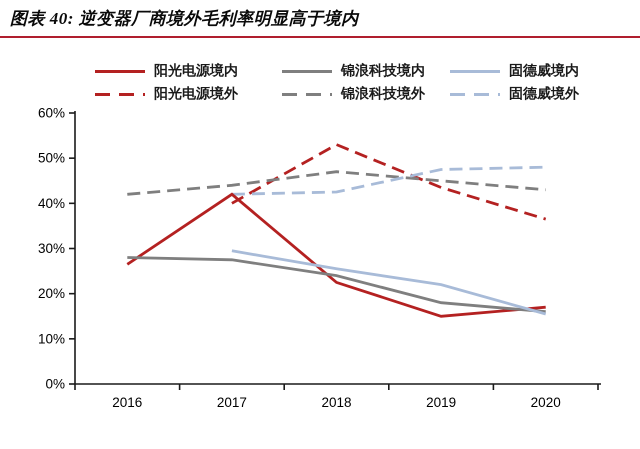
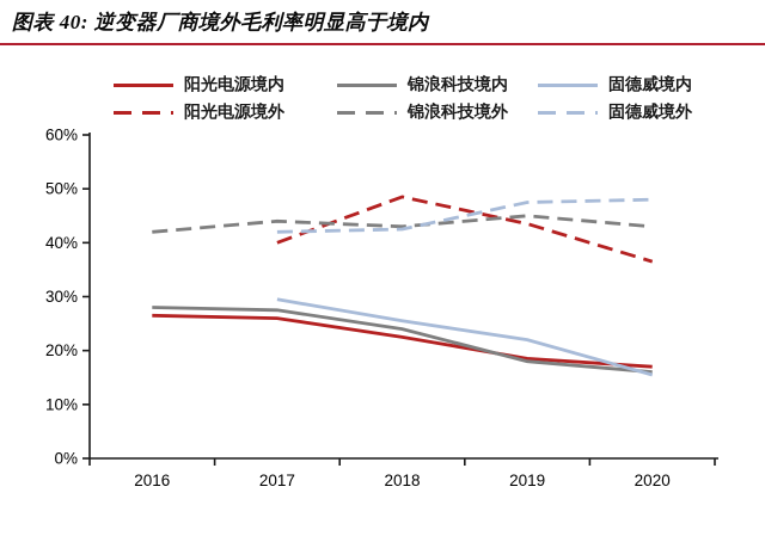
阳光电源境内/2017: 42% -> 26%
阳光电源境外/2018: 53% -> 48%
锦浪科技境外/2018: 47% -> 43%
阳光电源境内/2019: 15% -> 18%
